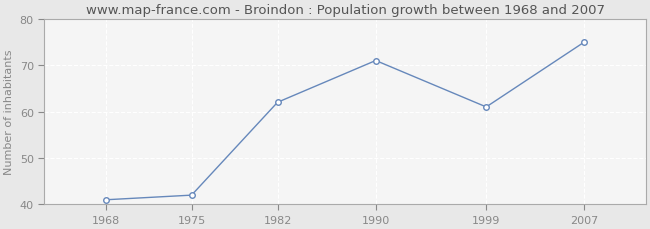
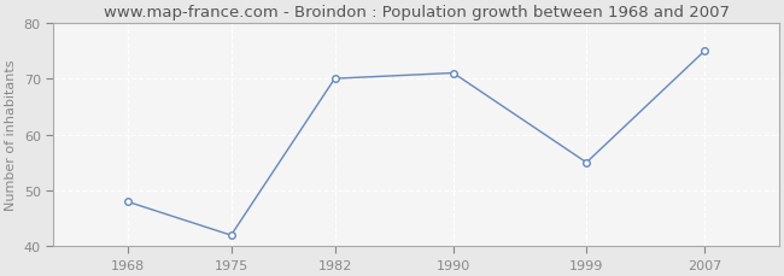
1968: 41 -> 48
1982: 62 -> 70
1999: 61 -> 55
